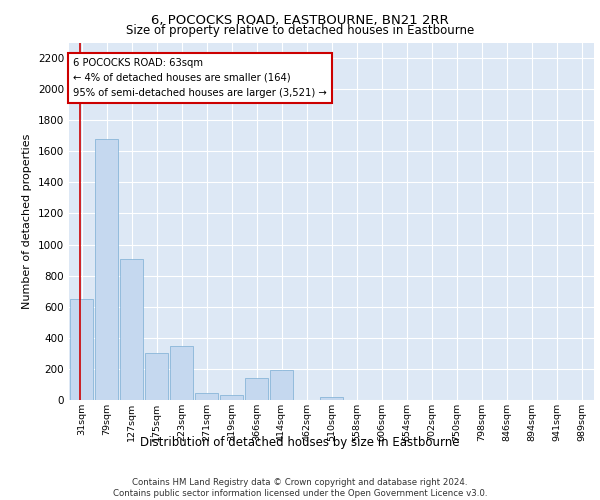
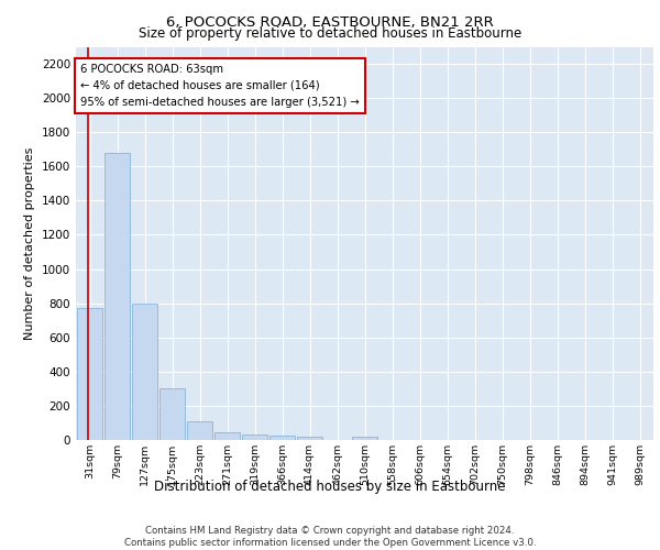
31sqm: 650 -> 770
127sqm: 910 -> 800
223sqm: 350 -> 110
366sqm: 140 -> 30
414sqm: 190 -> 20
